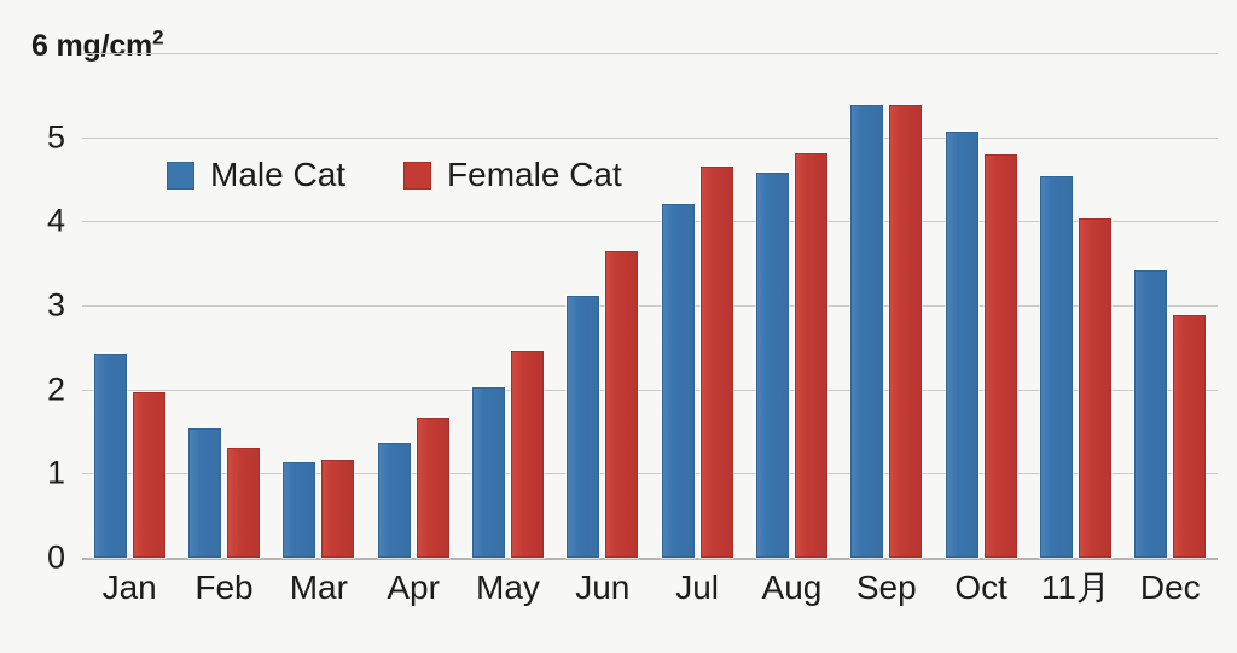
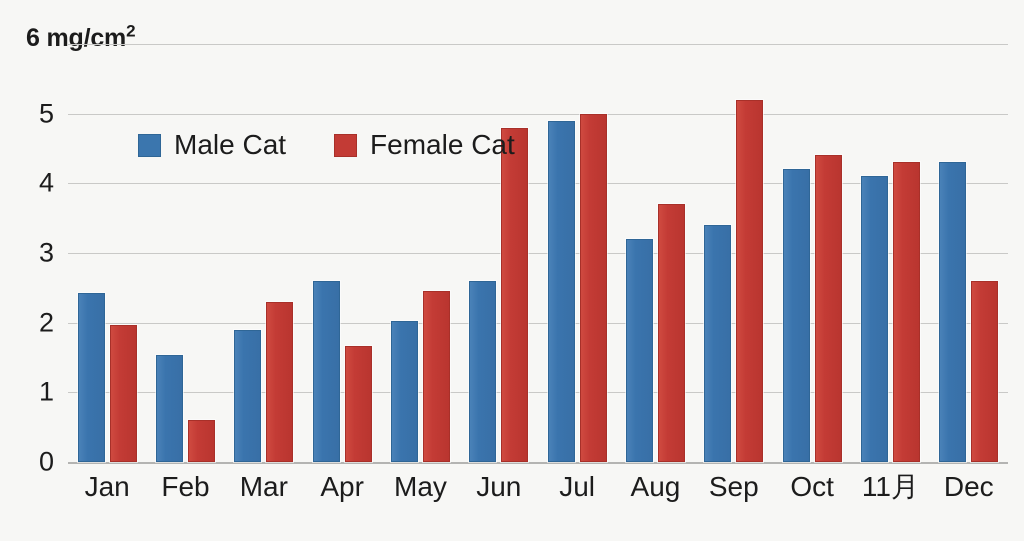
Female Cat/Feb: 1.3 -> 0.6
Male Cat/Mar: 1.1 -> 1.9
Female Cat/Mar: 1.2 -> 2.3
Male Cat/Apr: 1.4 -> 2.6
Male Cat/Jun: 3.1 -> 2.6
Female Cat/Jun: 3.6 -> 4.8
Male Cat/Jul: 4.2 -> 4.9
Female Cat/Jul: 4.7 -> 5.0
Male Cat/Aug: 4.6 -> 3.2
Female Cat/Aug: 4.8 -> 3.7
Male Cat/Sep: 5.4 -> 3.4
Female Cat/Sep: 5.4 -> 5.2
Male Cat/Oct: 5.1 -> 4.2
Female Cat/Oct: 4.8 -> 4.4
Male Cat/11月: 4.5 -> 4.1
Female Cat/11月: 4.0 -> 4.3
Male Cat/Dec: 3.4 -> 4.3
Female Cat/Dec: 2.9 -> 2.6
